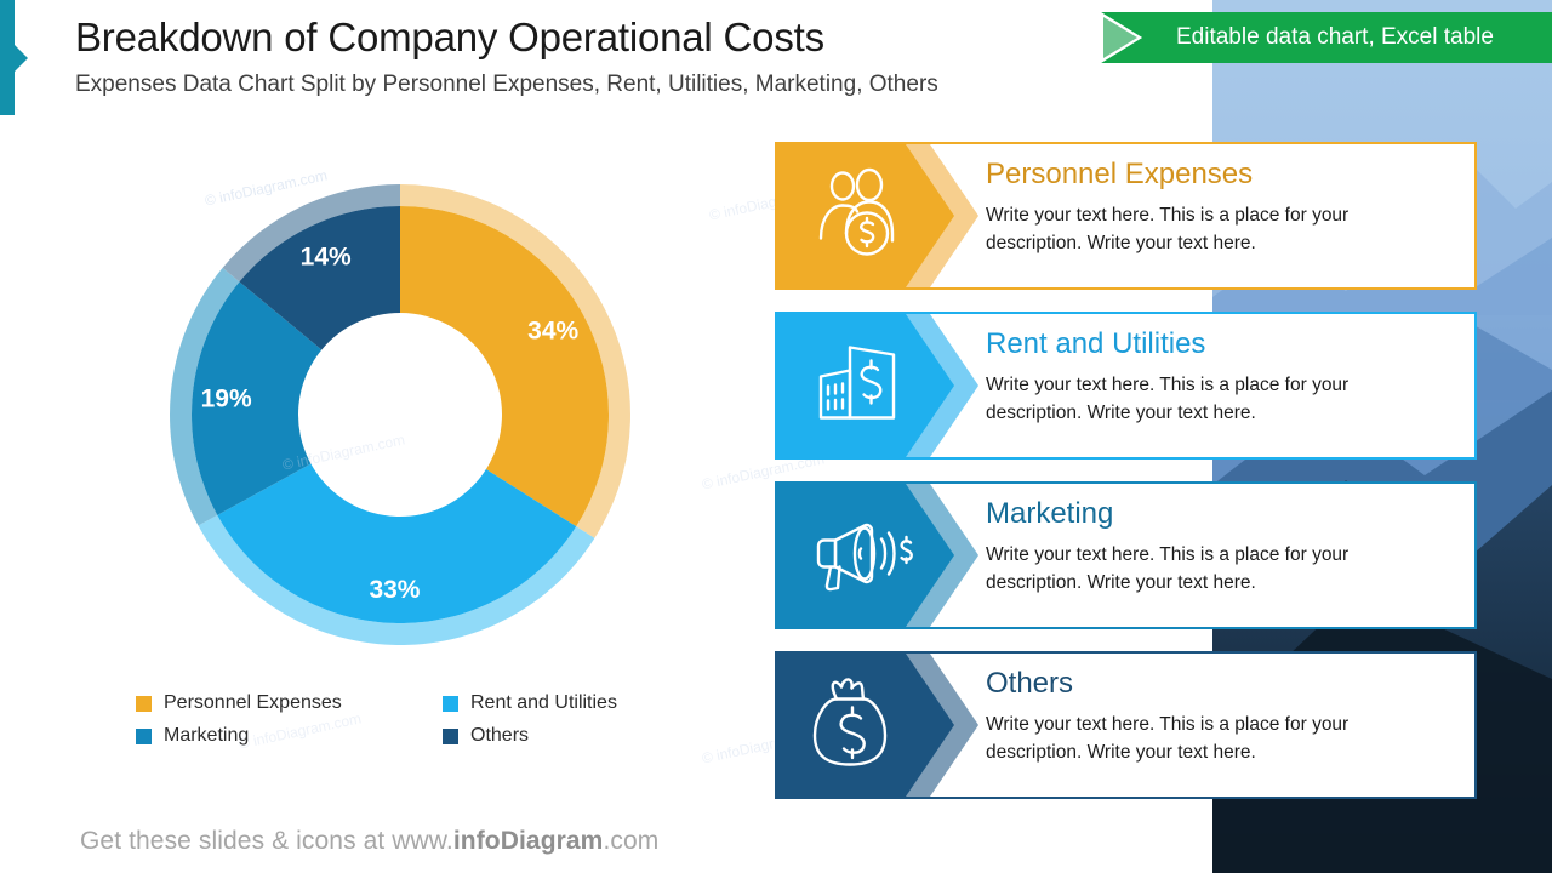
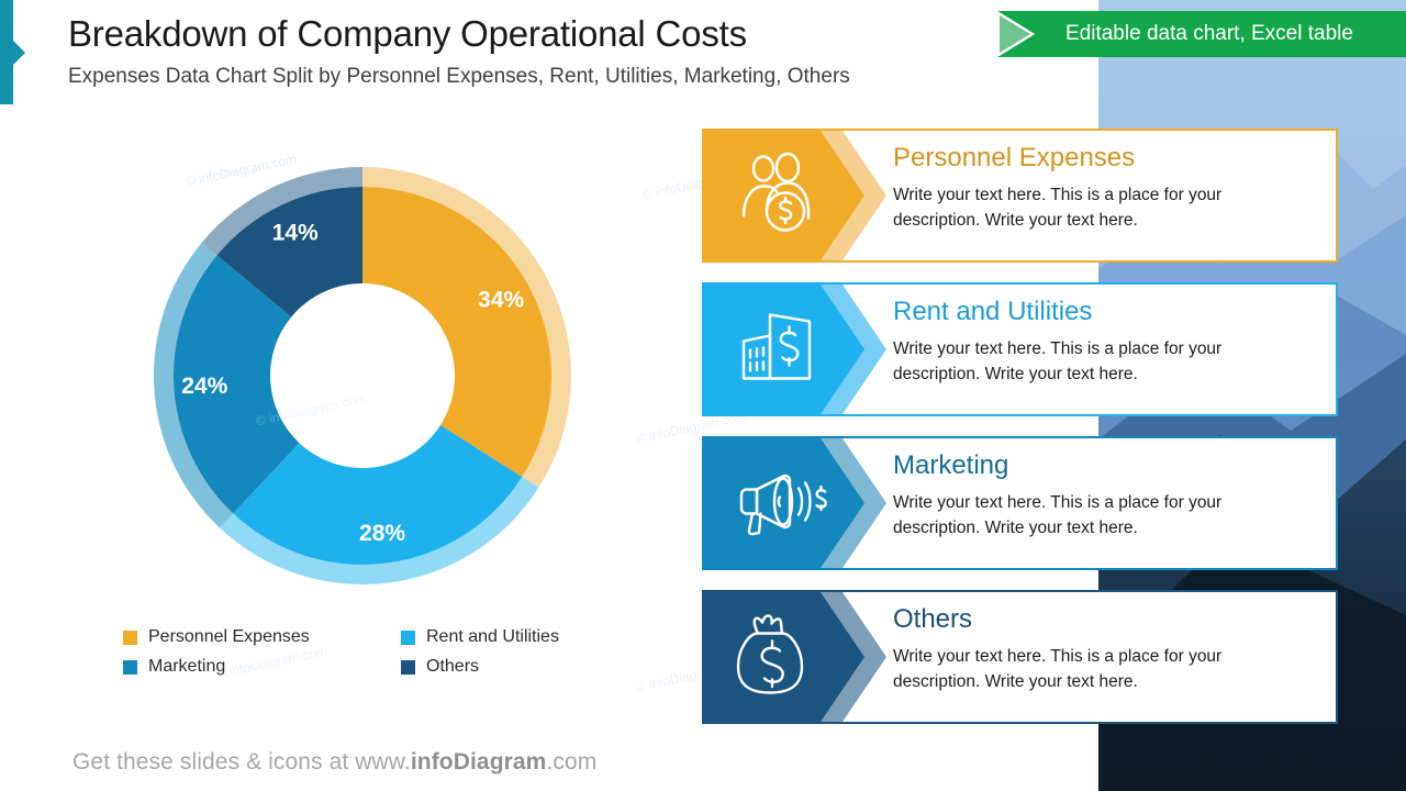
Rent and Utilities: 33% -> 28%
Marketing: 19% -> 24%
